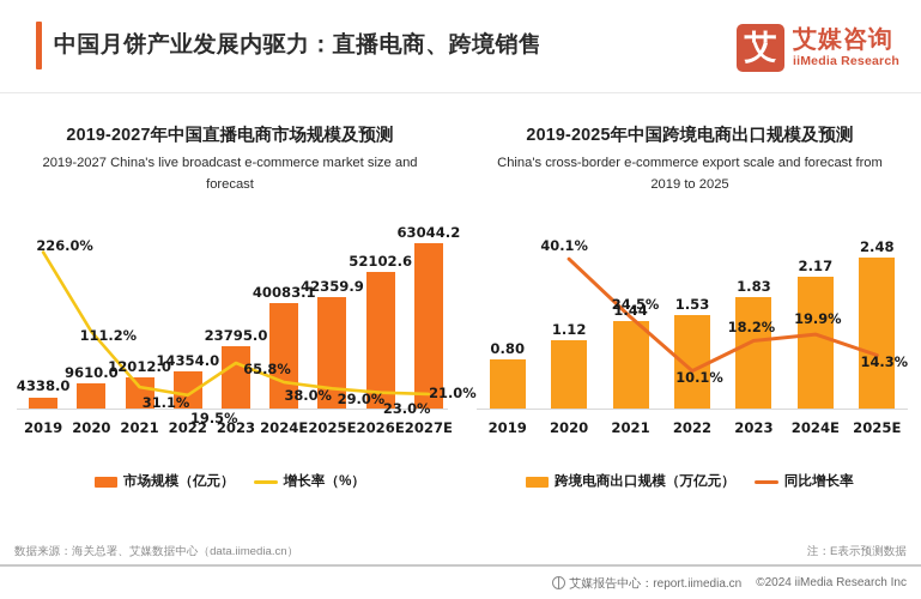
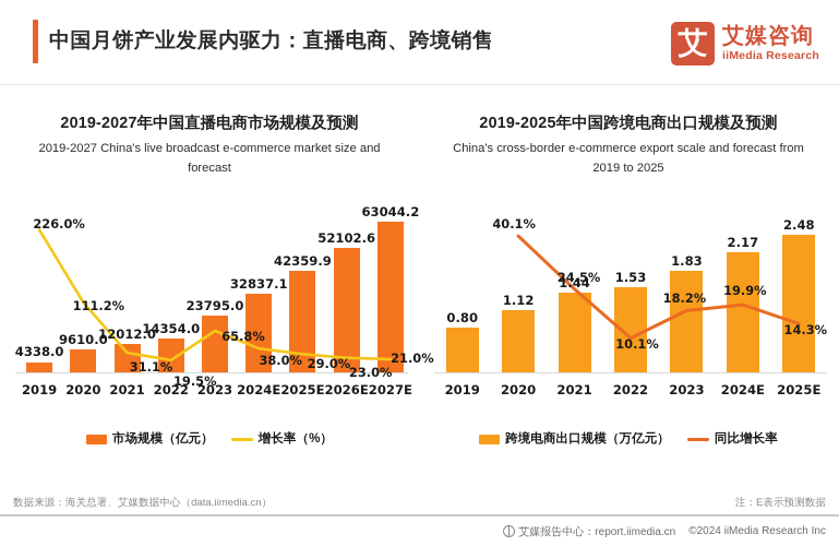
2019-2027年中国直播电商市场规模及预测/市场规模（亿元）/2024E: 40083.1 -> 32837.1
